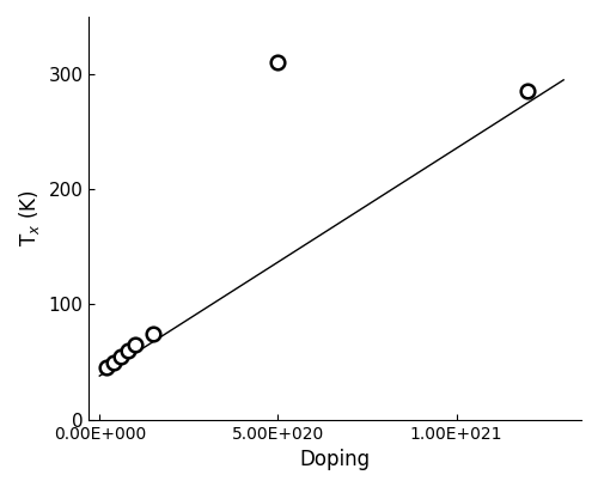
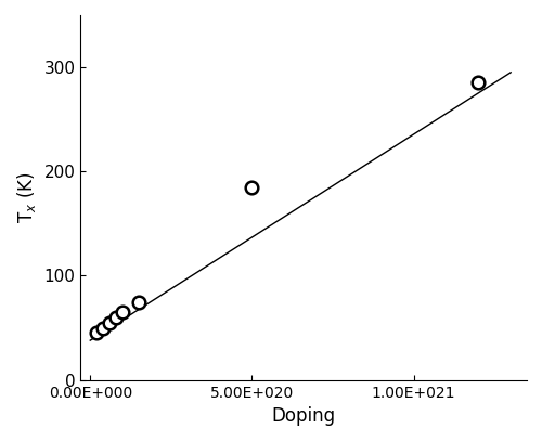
5.00E+020: 310 -> 185
